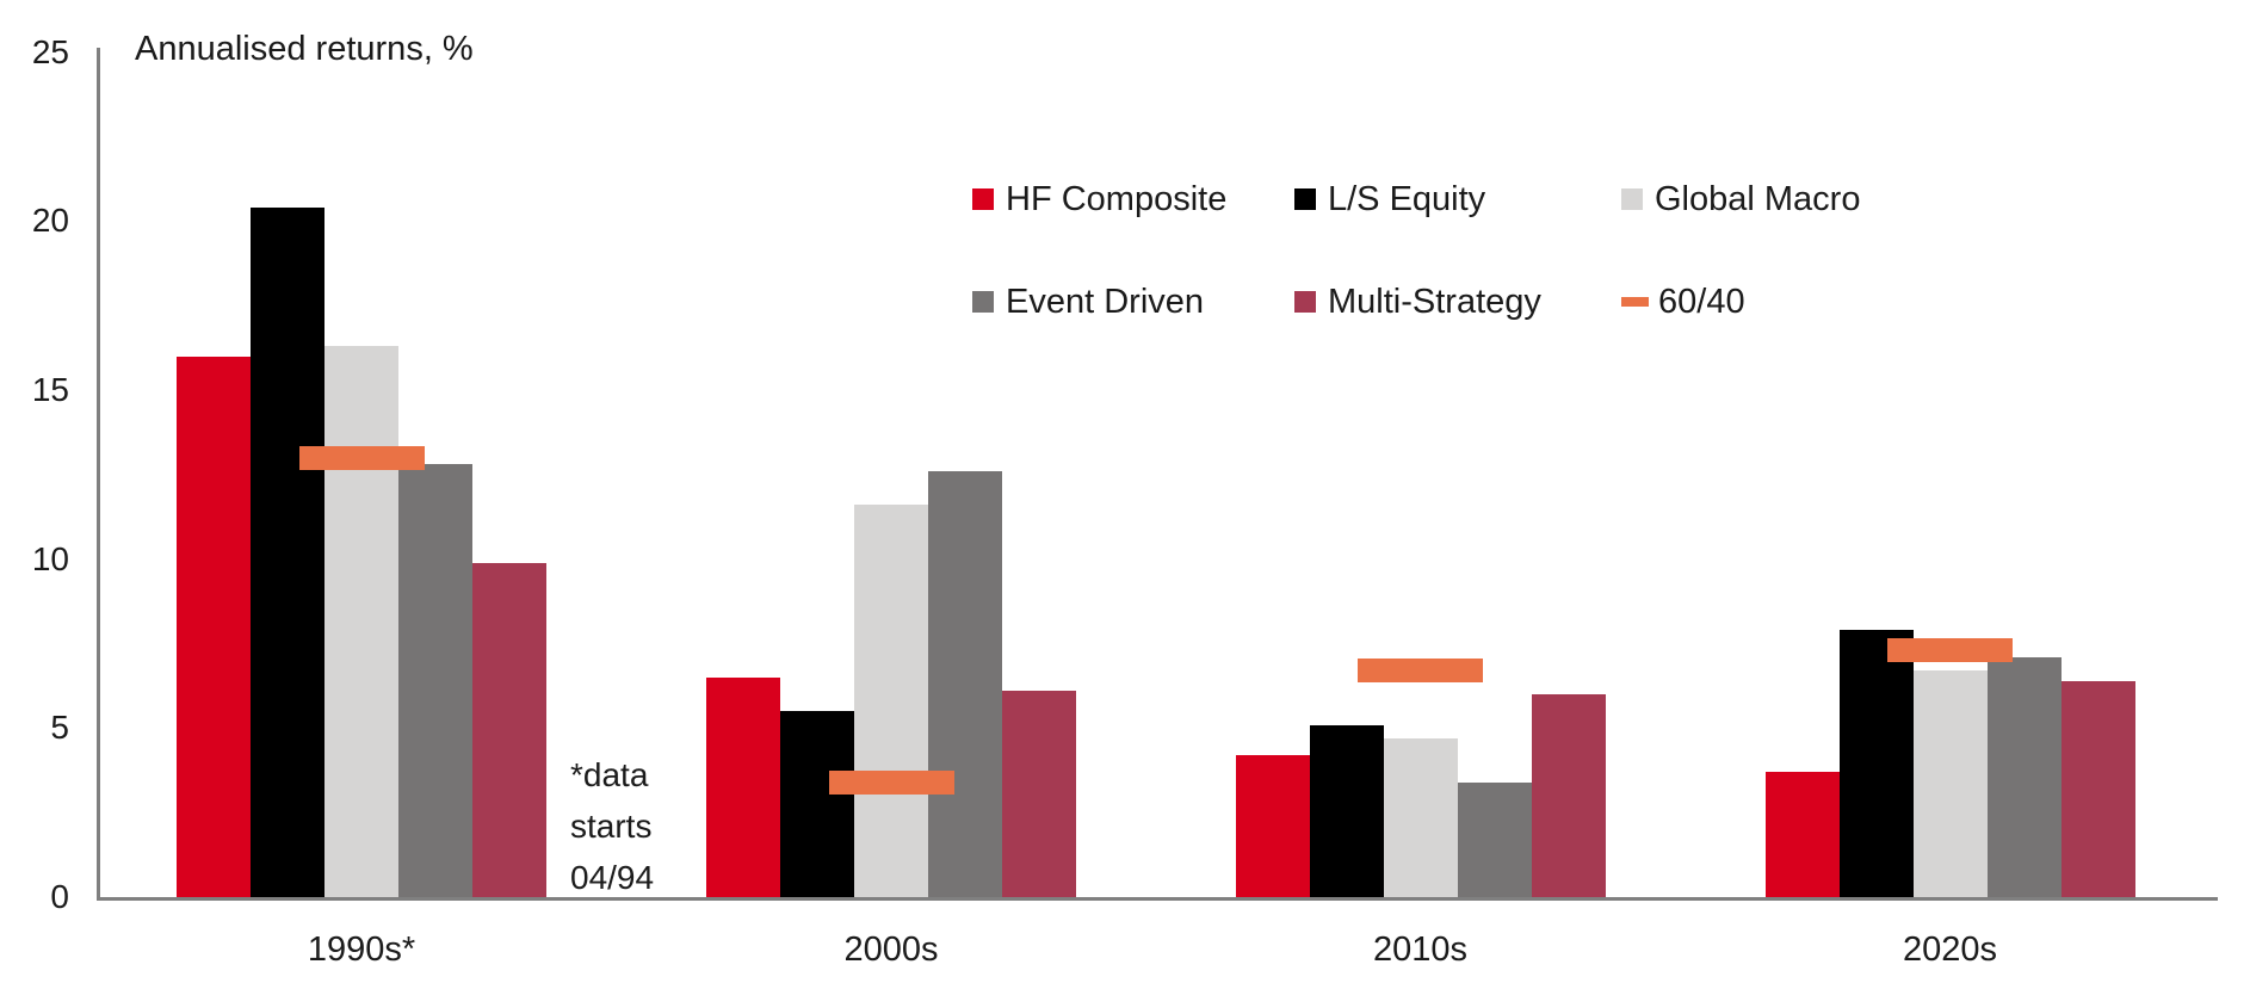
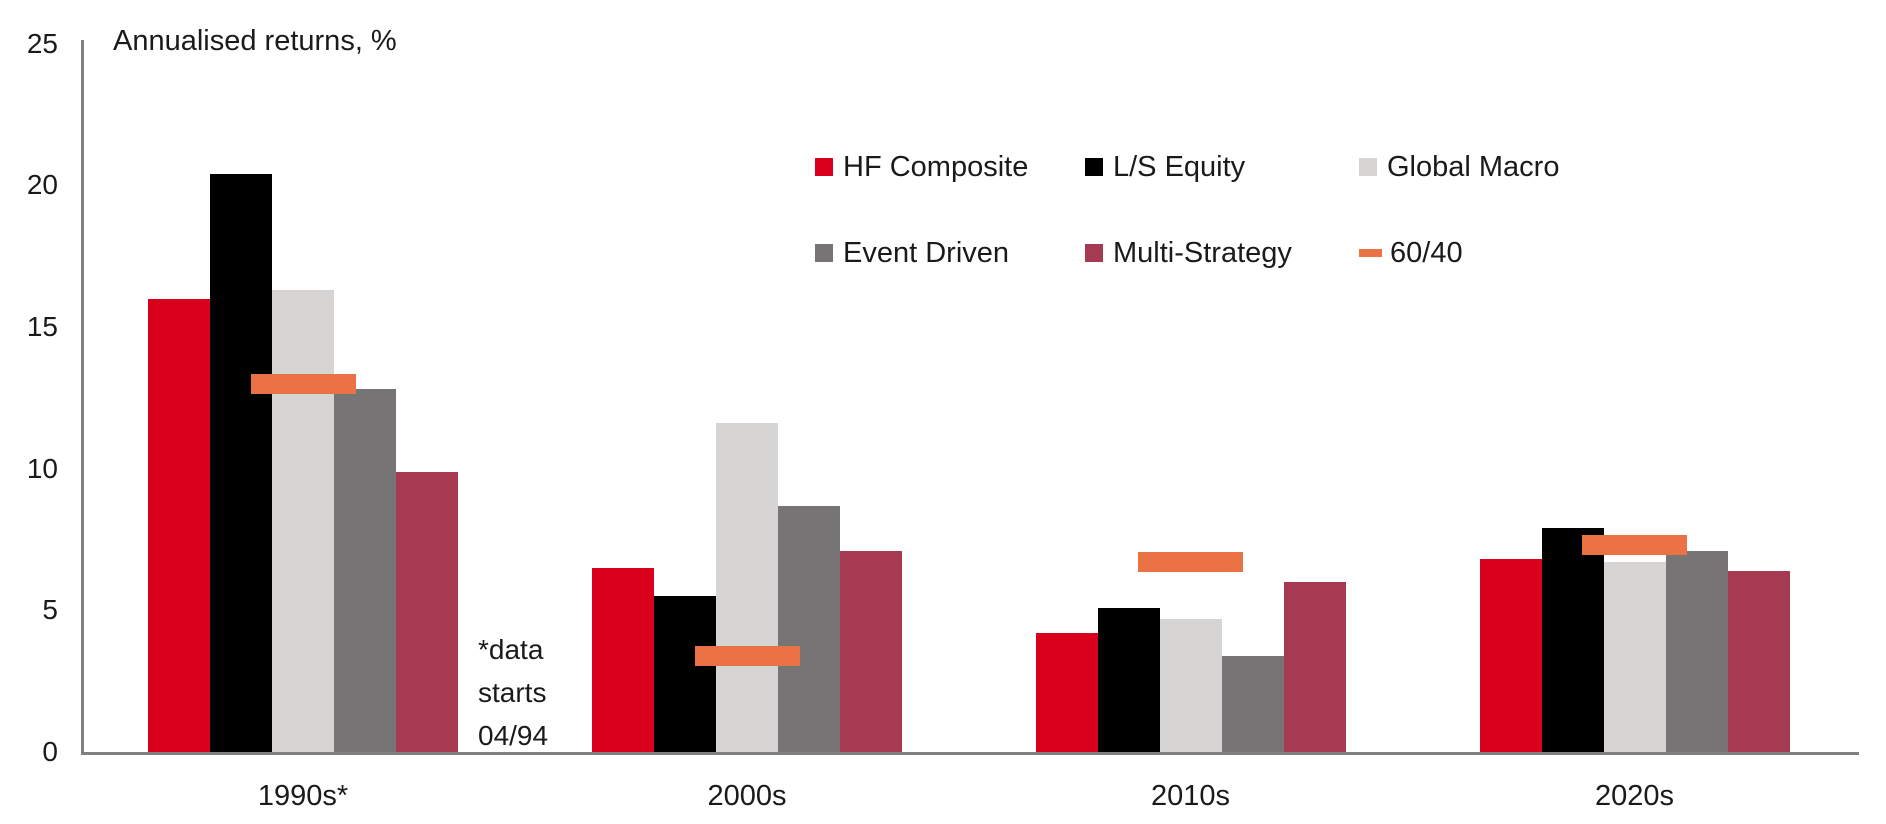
Event Driven/2000s: 12.6 -> 8.7
Multi-Strategy/2000s: 6.1 -> 7.1
HF Composite/2020s: 3.7 -> 6.8
